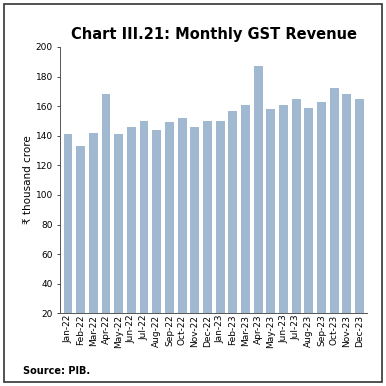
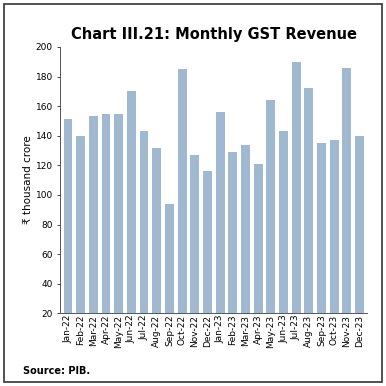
Jan-22: 141 -> 151
Feb-22: 133 -> 140
Mar-22: 142 -> 153
Apr-22: 168 -> 155
May-22: 141 -> 155
Jun-22: 146 -> 170
Jul-22: 150 -> 143
Aug-22: 144 -> 132
Sep-22: 149 -> 94
Oct-22: 152 -> 185
Nov-22: 146 -> 127
Dec-22: 150 -> 116
Jan-23: 150 -> 156
Feb-23: 157 -> 129
Mar-23: 161 -> 134
Apr-23: 187 -> 121
May-23: 158 -> 164
Jun-23: 161 -> 143
Jul-23: 165 -> 190
Aug-23: 159 -> 172
Sep-23: 163 -> 135
Oct-23: 172 -> 137
Nov-23: 168 -> 186
Dec-23: 165 -> 140
